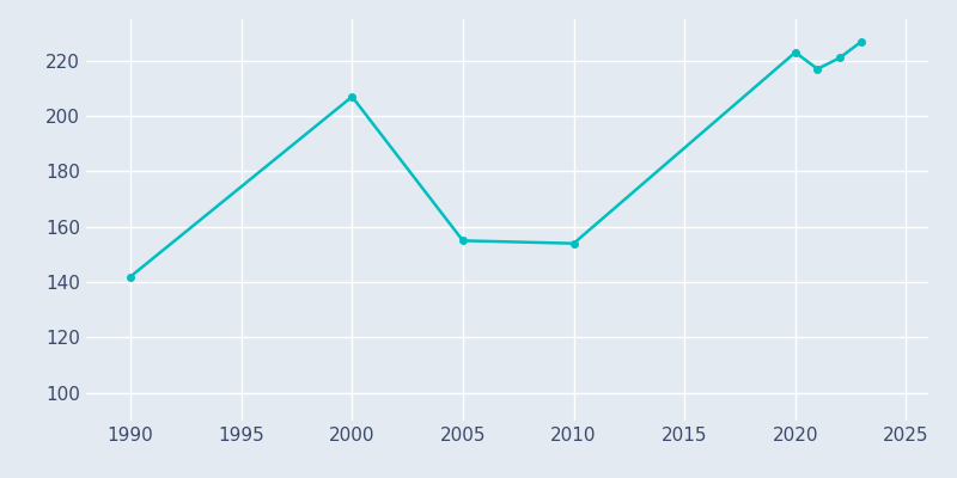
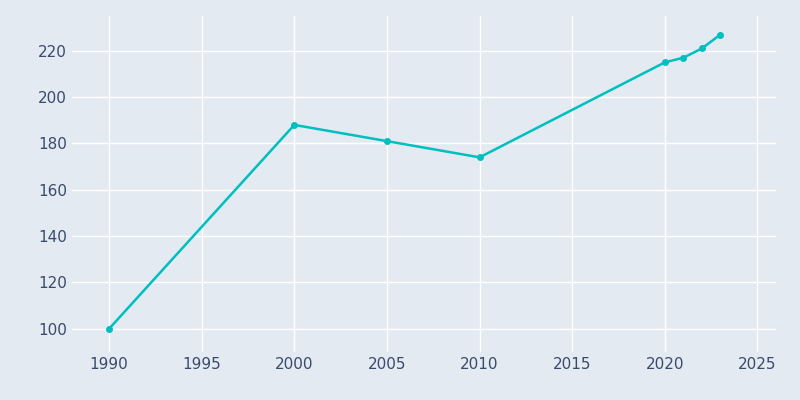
1990: 142 -> 100
2000: 207 -> 188
2005: 155 -> 181
2010: 154 -> 174
2020: 223 -> 215
